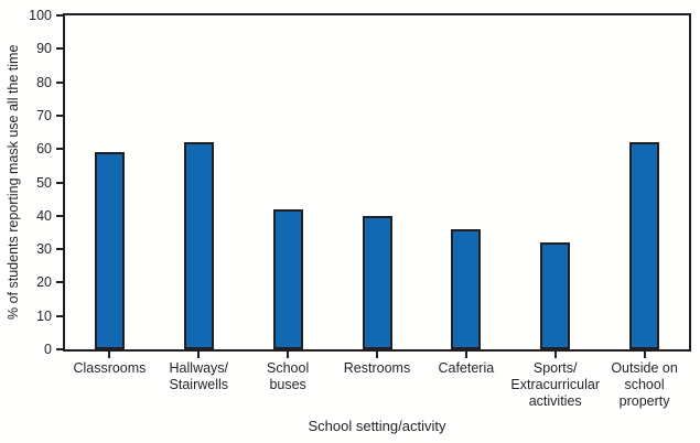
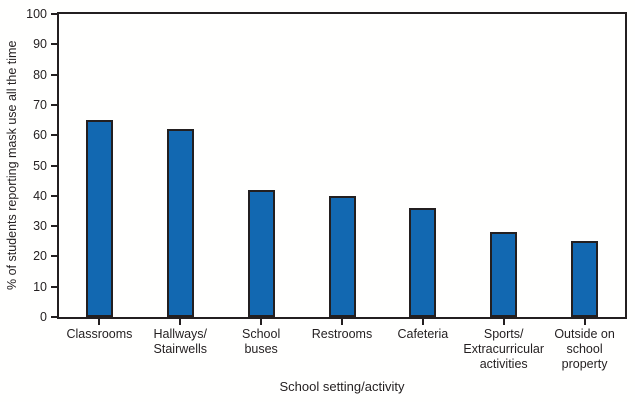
Classrooms: 59 -> 65
Sports/ Extracurricular activities: 32 -> 28
Outside on school property: 62 -> 25
